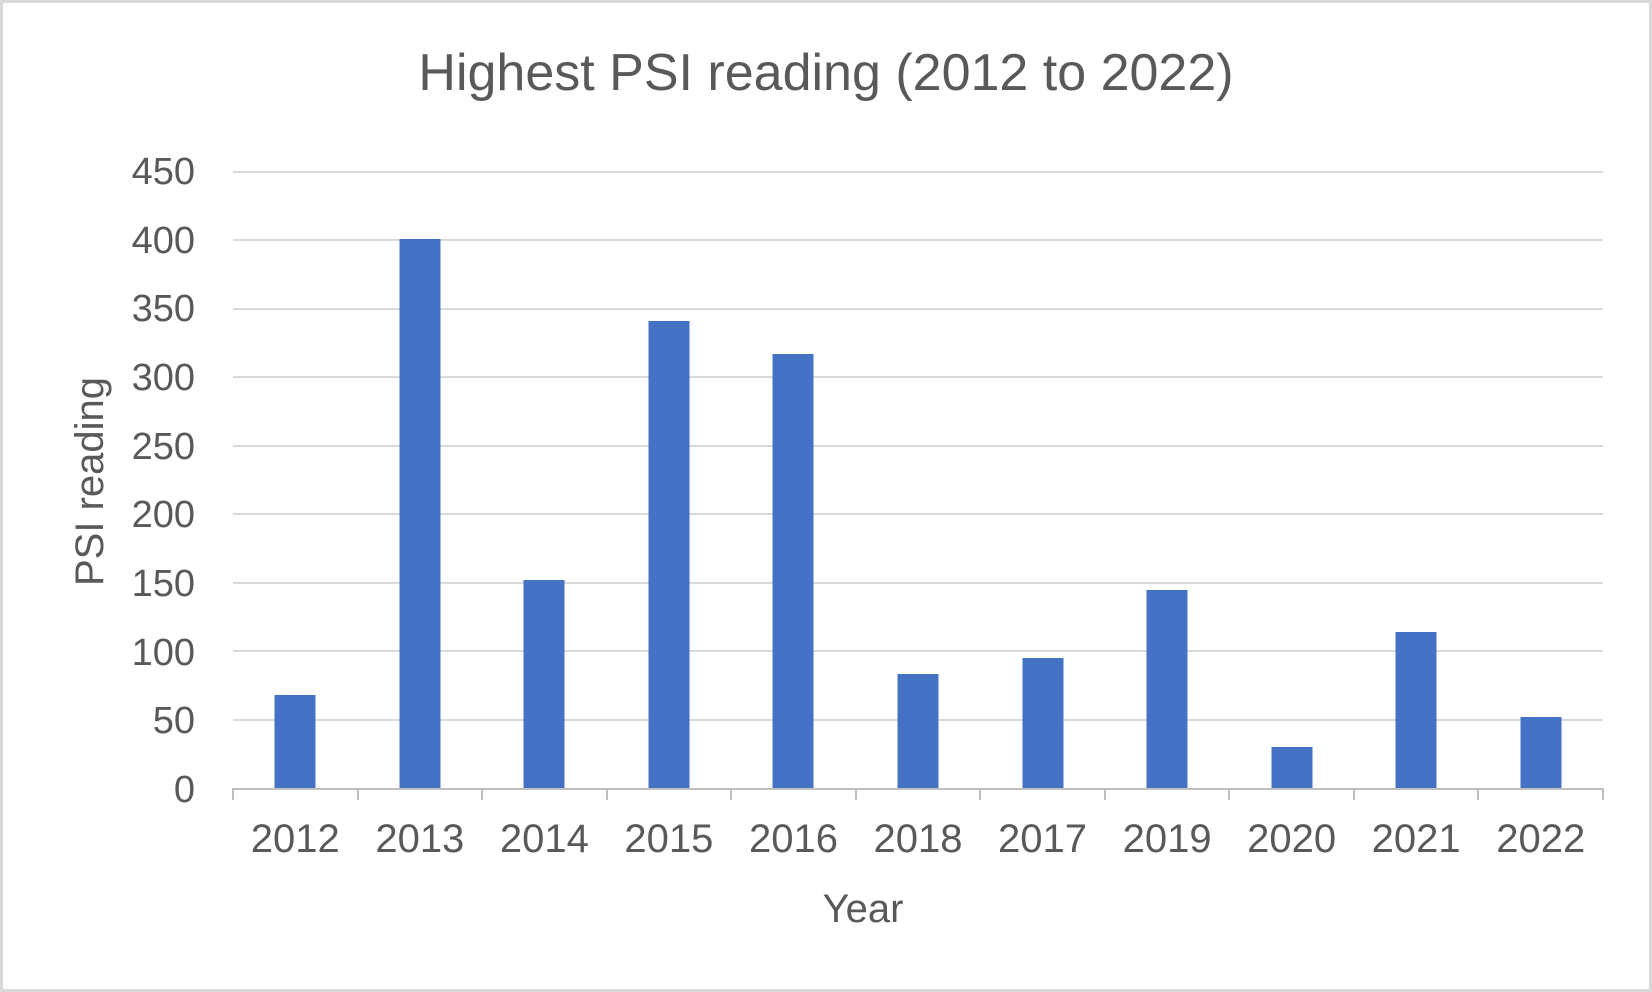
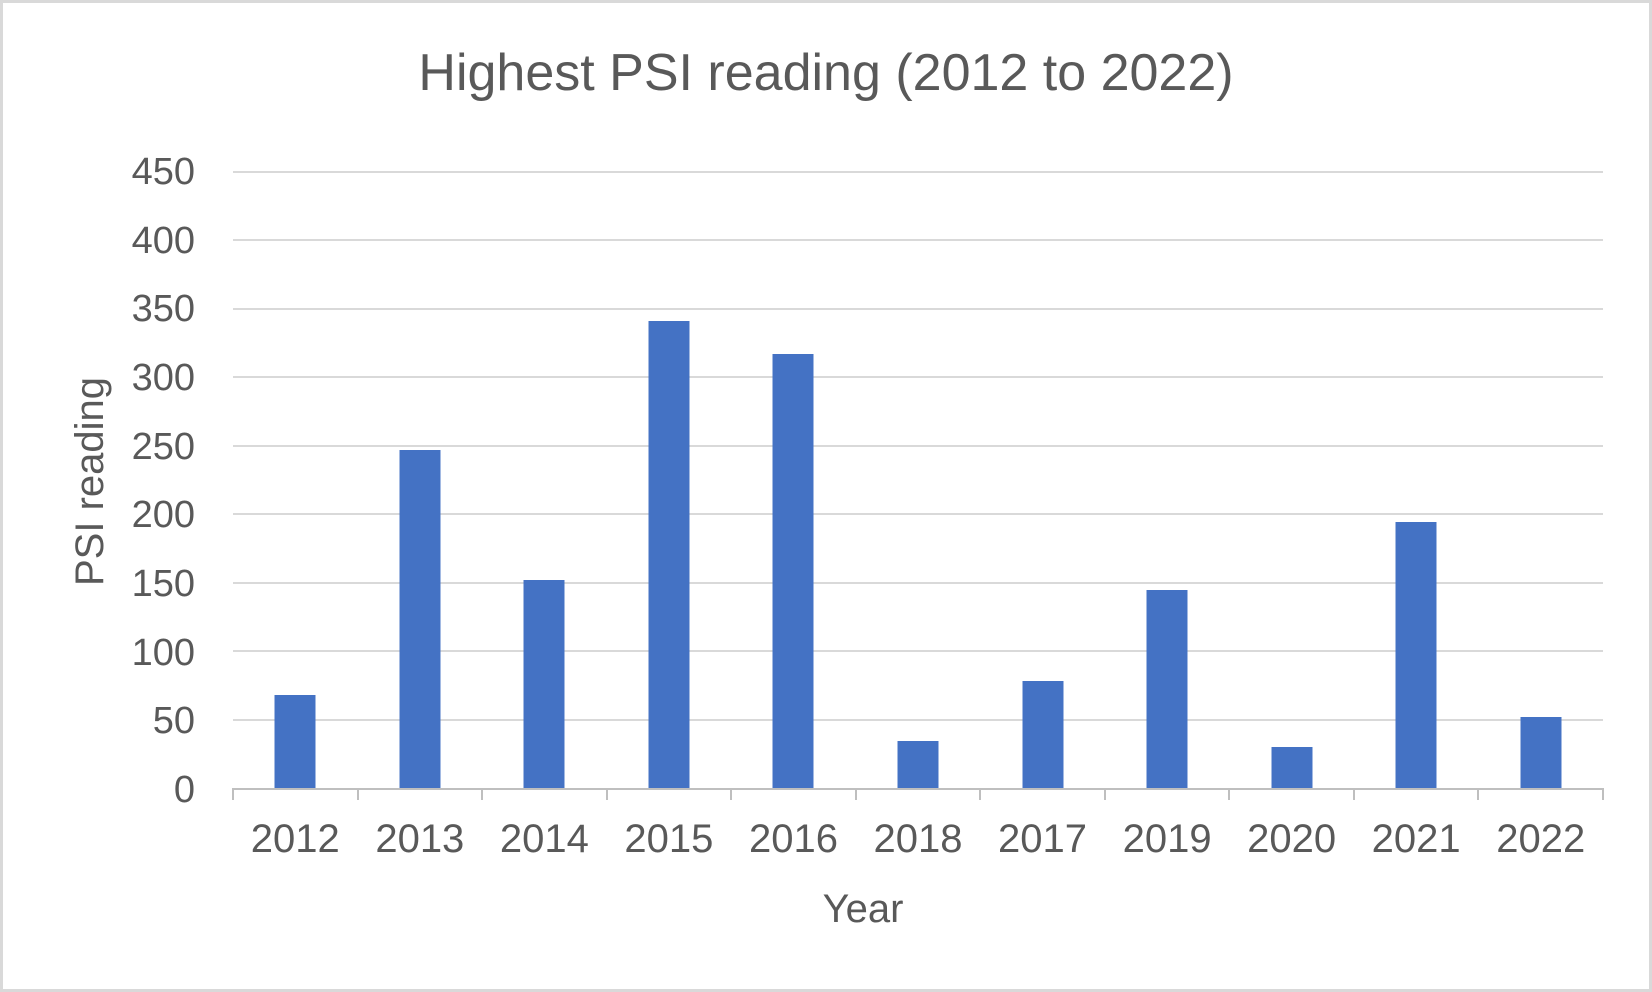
2013: 401 -> 247
2018: 83 -> 34
2017: 95 -> 78
2021: 114 -> 194
